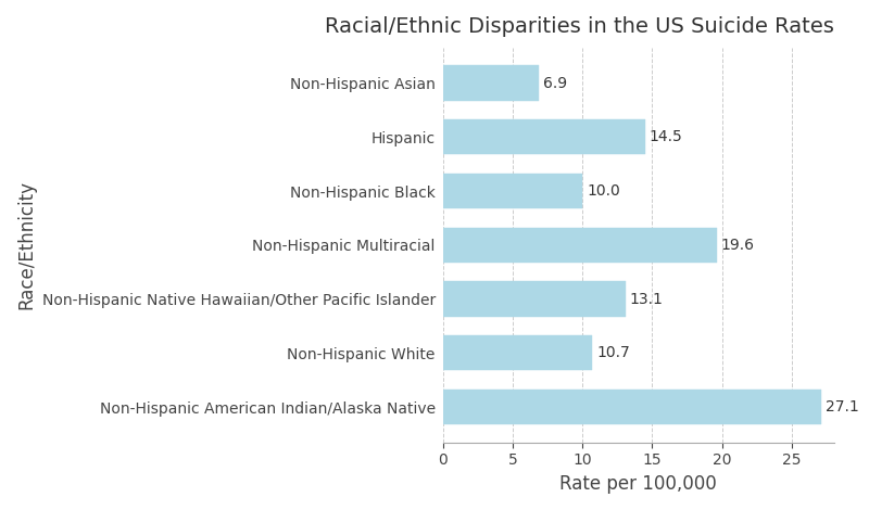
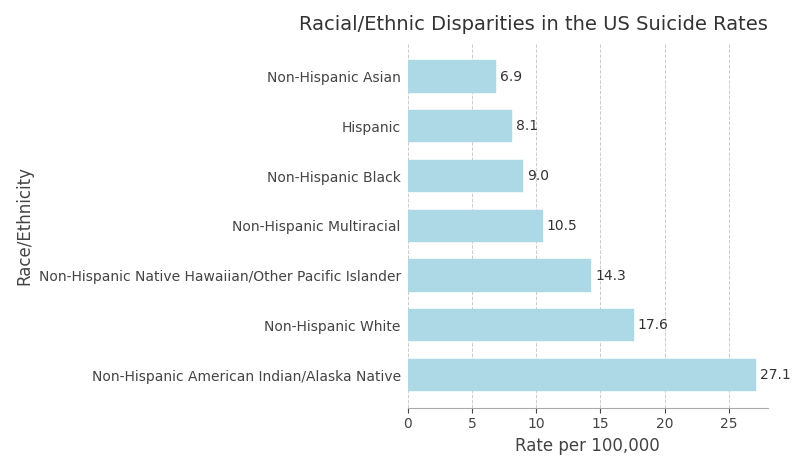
Hispanic: 14.5 -> 8.1
Non-Hispanic Black: 10.0 -> 9.0
Non-Hispanic Multiracial: 19.6 -> 10.5
Non-Hispanic Native Hawaiian/Other Pacific Islander: 13.1 -> 14.3
Non-Hispanic White: 10.7 -> 17.6
